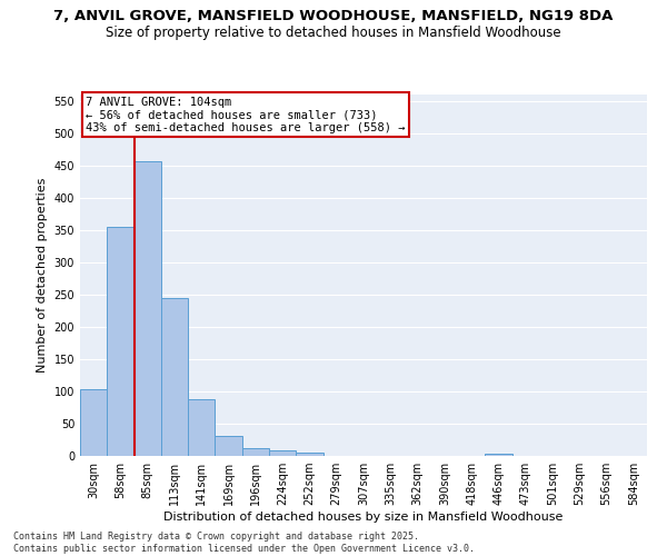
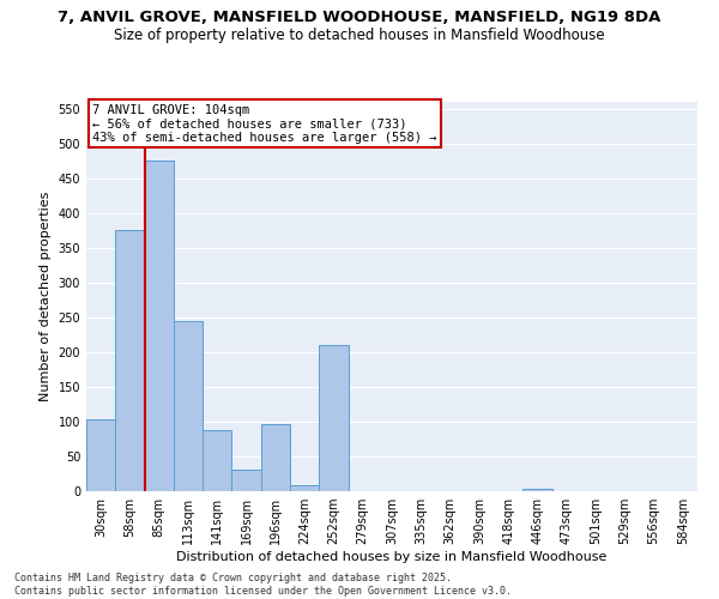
58sqm: 355 -> 376
85sqm: 456 -> 476
196sqm: 12 -> 96
252sqm: 5 -> 210
